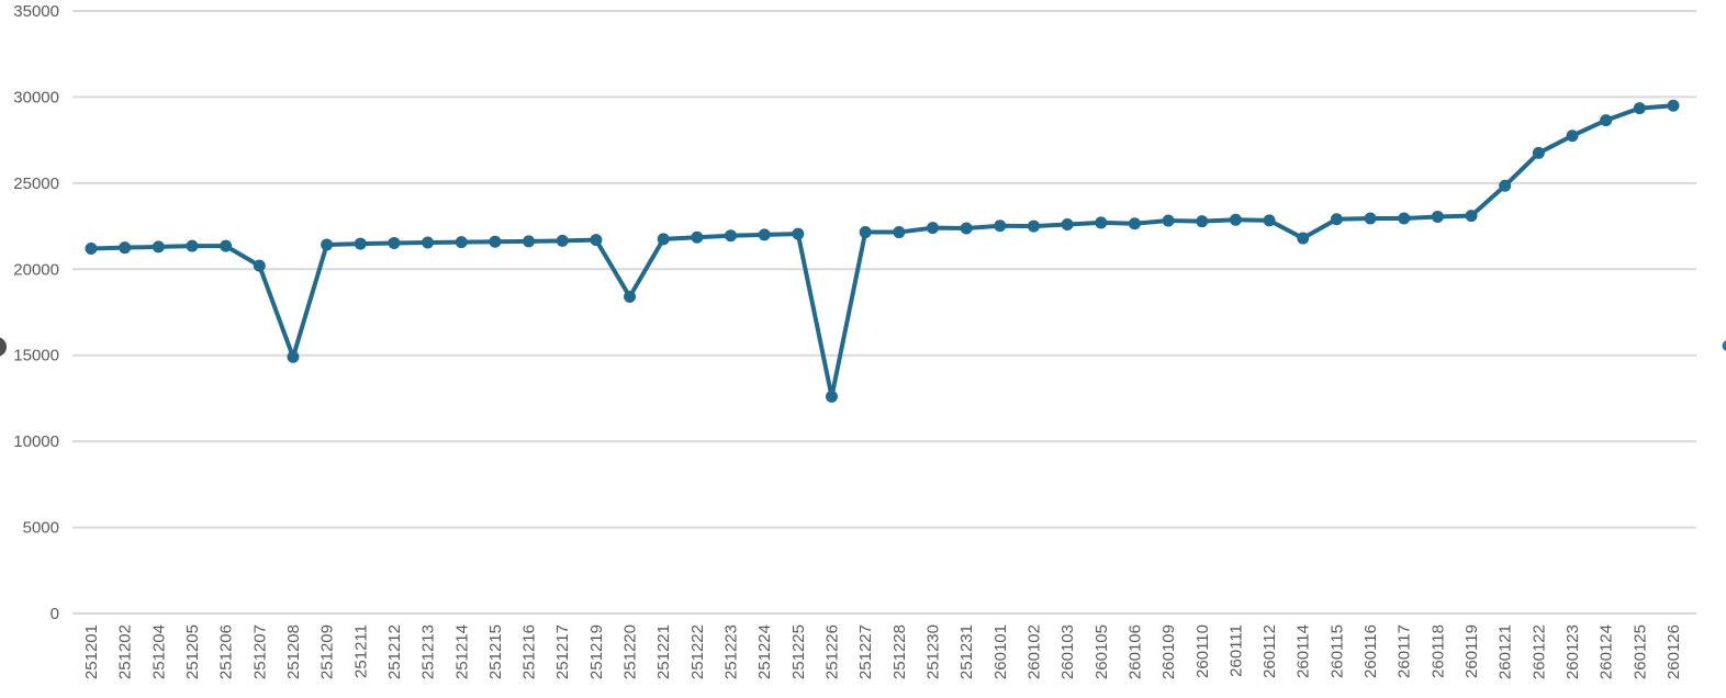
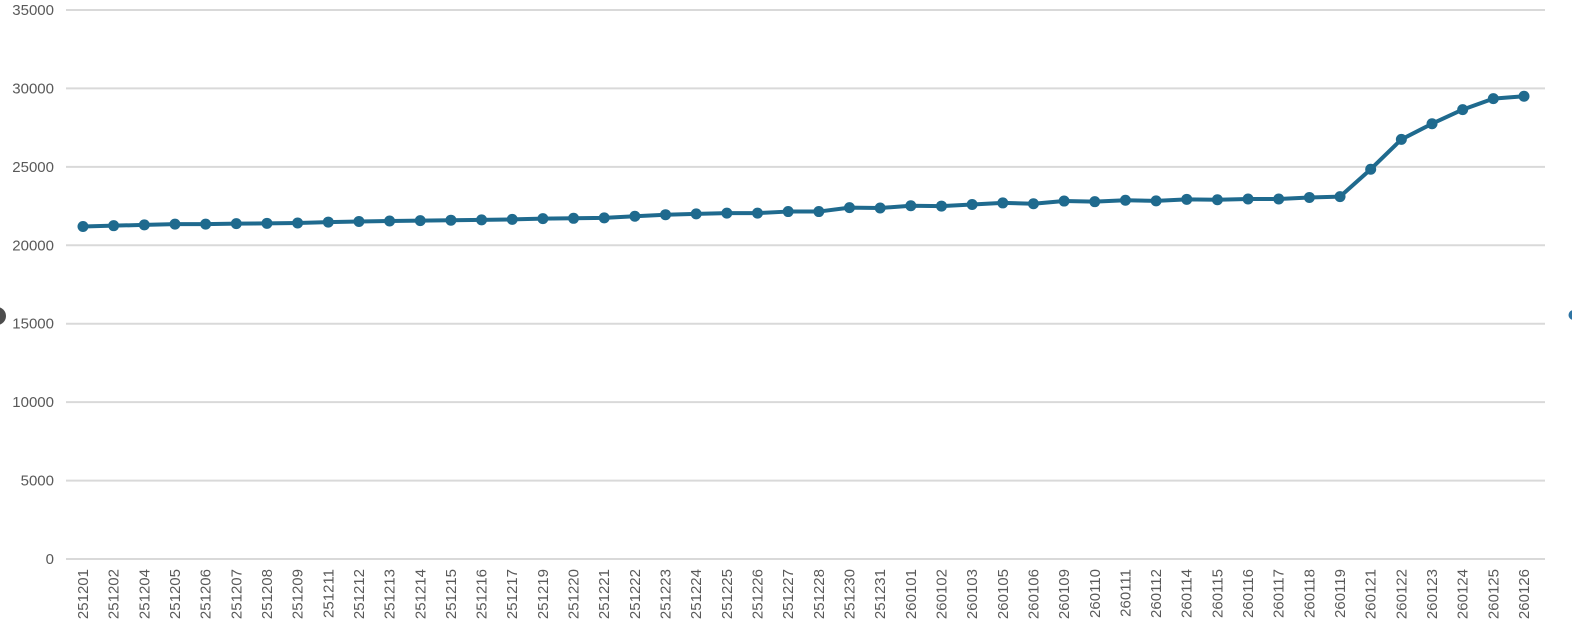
251207: 20200 -> 21400
251208: 14900 -> 21400
251220: 18400 -> 21700
251226: 12600 -> 22000
260114: 21800 -> 22900
